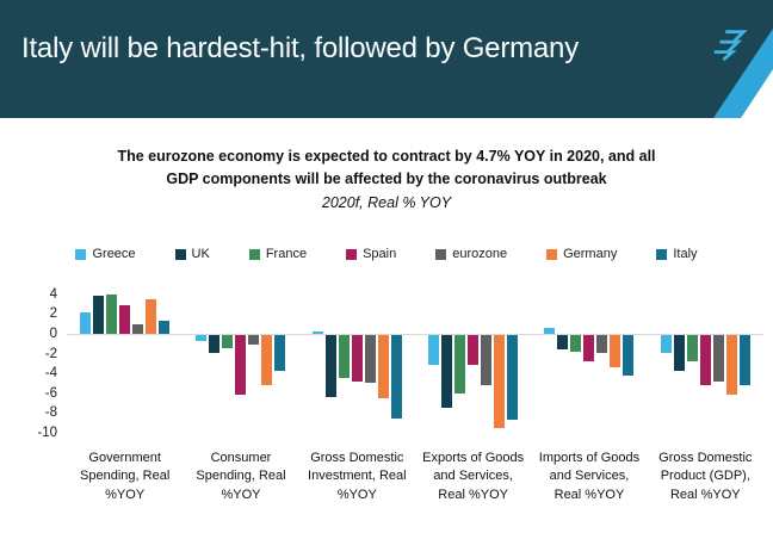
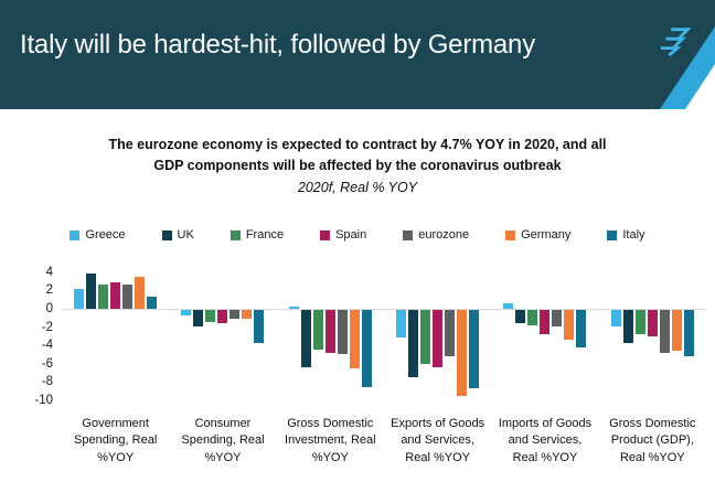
France/Government Spending, Real %YOY: 4 -> 3
eurozone/Government Spending, Real %YOY: 1 -> 3
Spain/Consumer Spending, Real %YOY: -6 -> -1
Germany/Consumer Spending, Real %YOY: -5 -> -1
Spain/Exports of Goods and Services, Real %YOY: -3 -> -6
Spain/Gross Domestic Product (GDP), Real %YOY: -5 -> -3
Germany/Gross Domestic Product (GDP), Real %YOY: -6 -> -4
